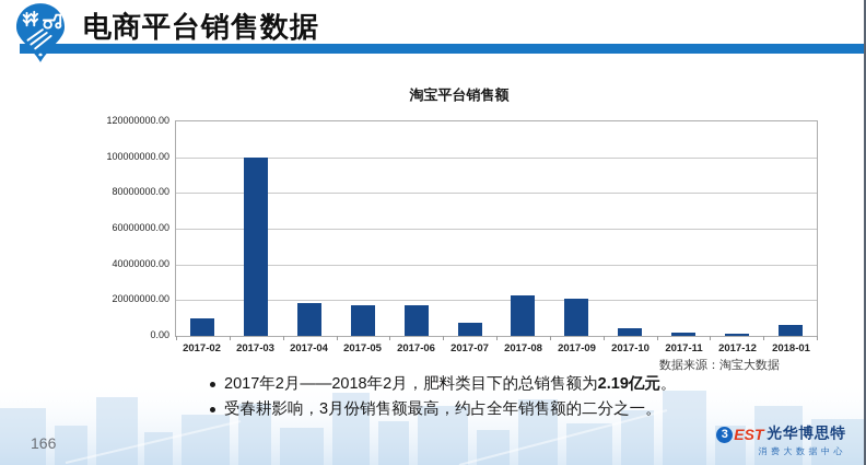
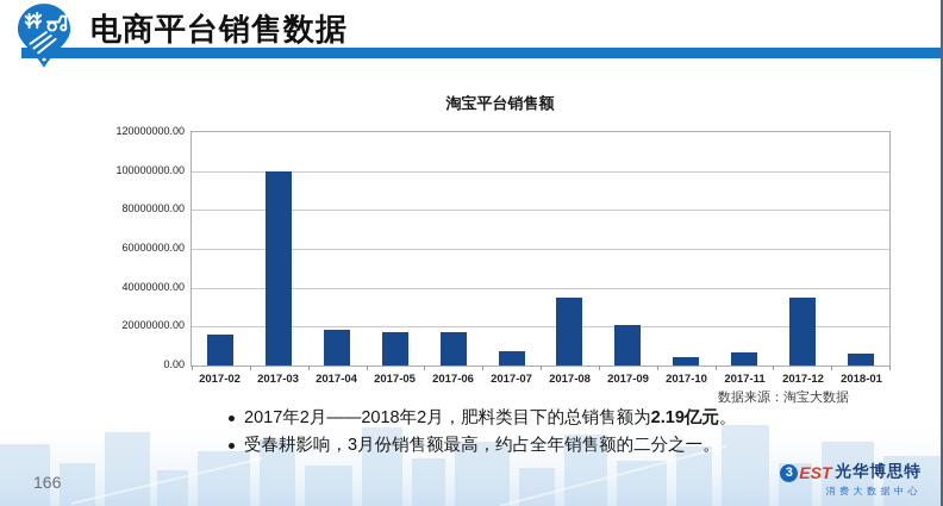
2017-02: 10000000 -> 16000000
2017-08: 22000000 -> 35000000
2017-11: 2000000 -> 7000000
2017-12: 1000000 -> 35000000
